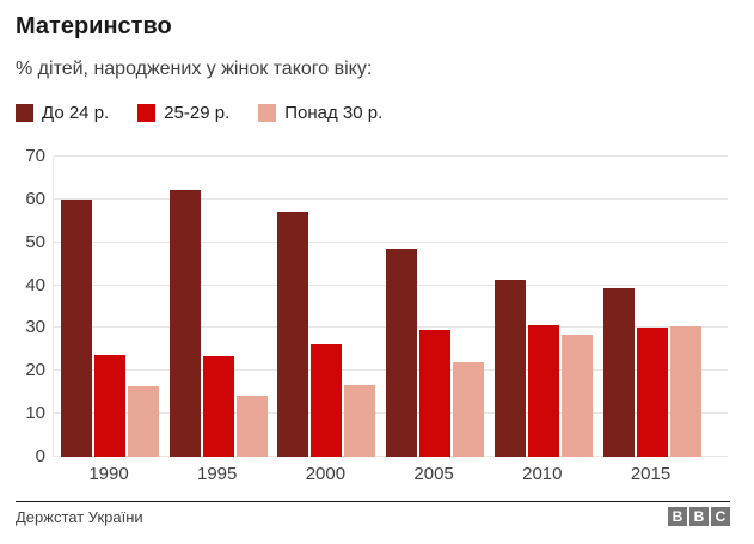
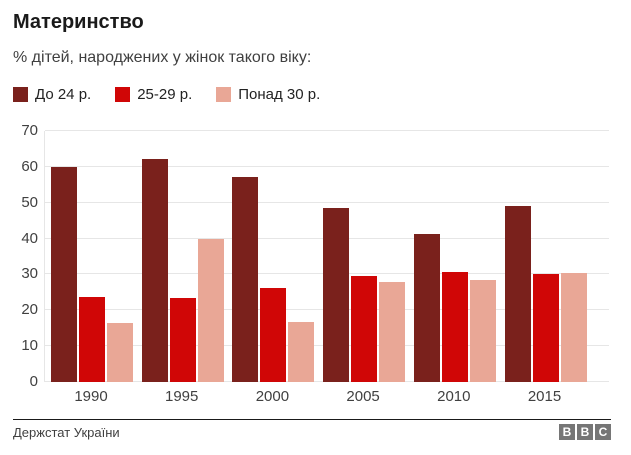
Понад 30 р./1995: 14 -> 40
Понад 30 р./2005: 22 -> 28
До 24 р./2015: 39 -> 49
